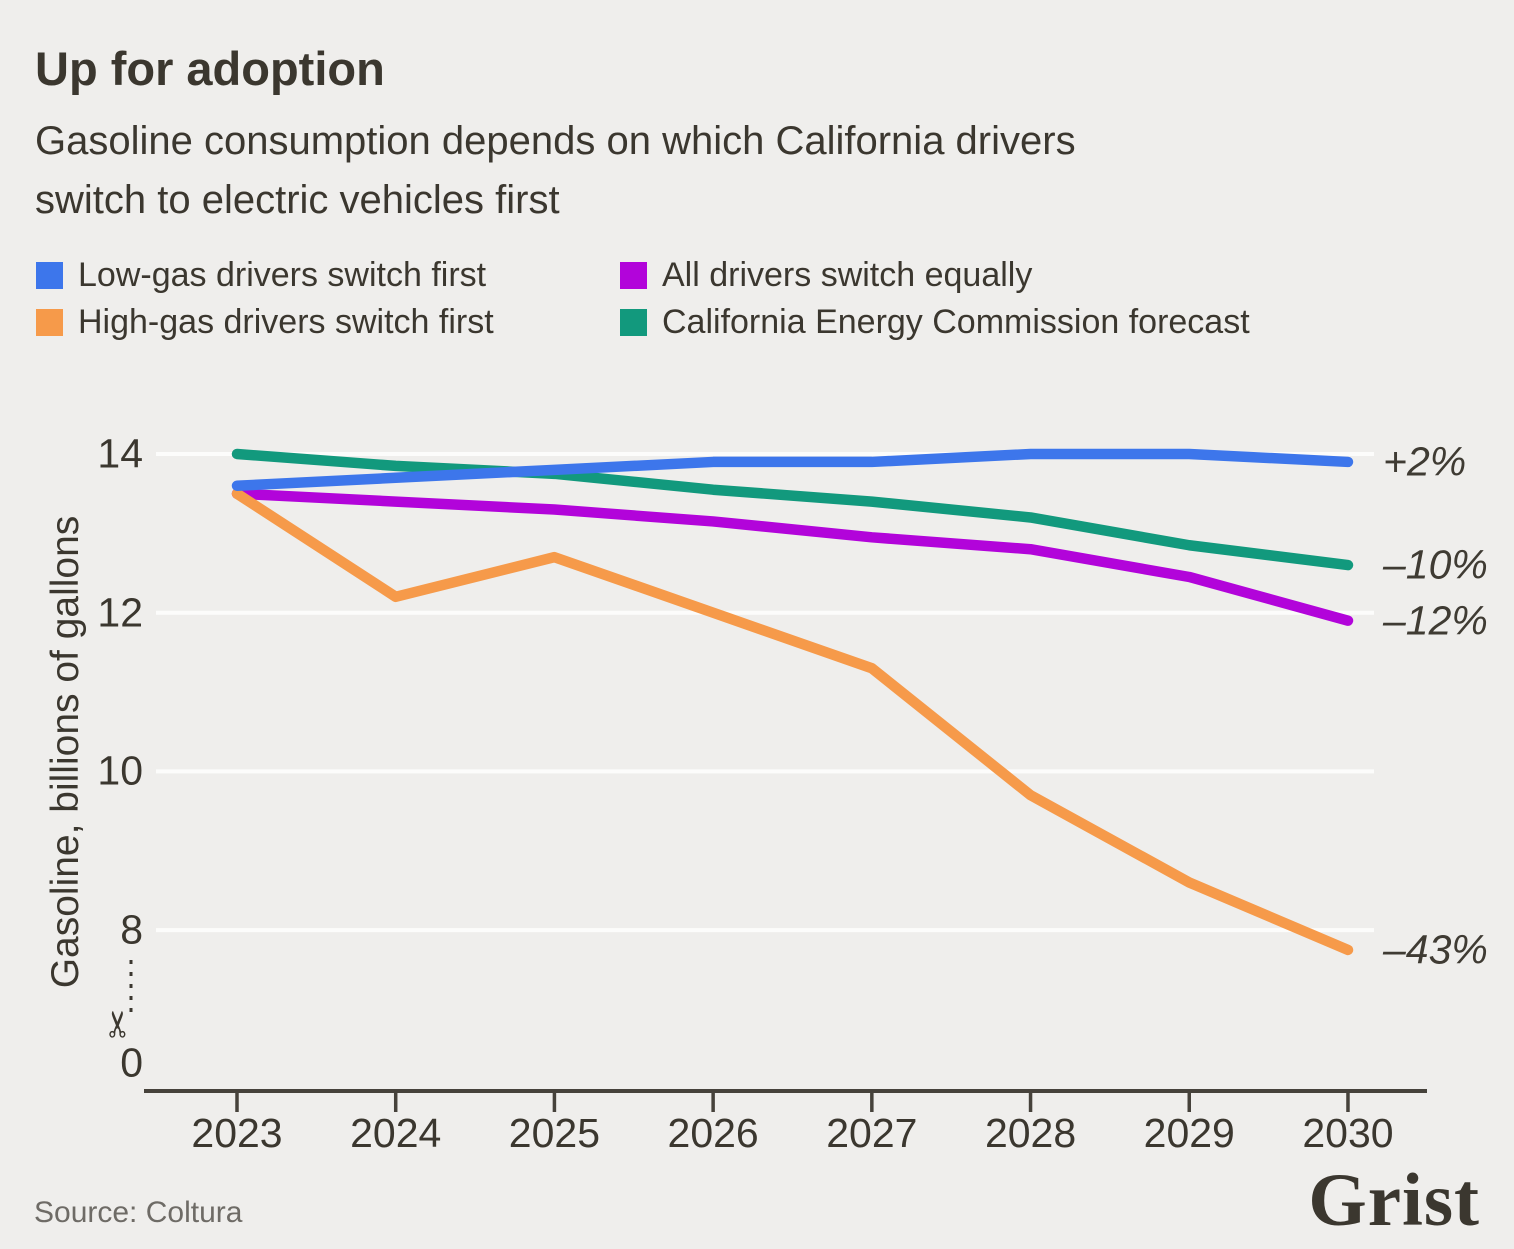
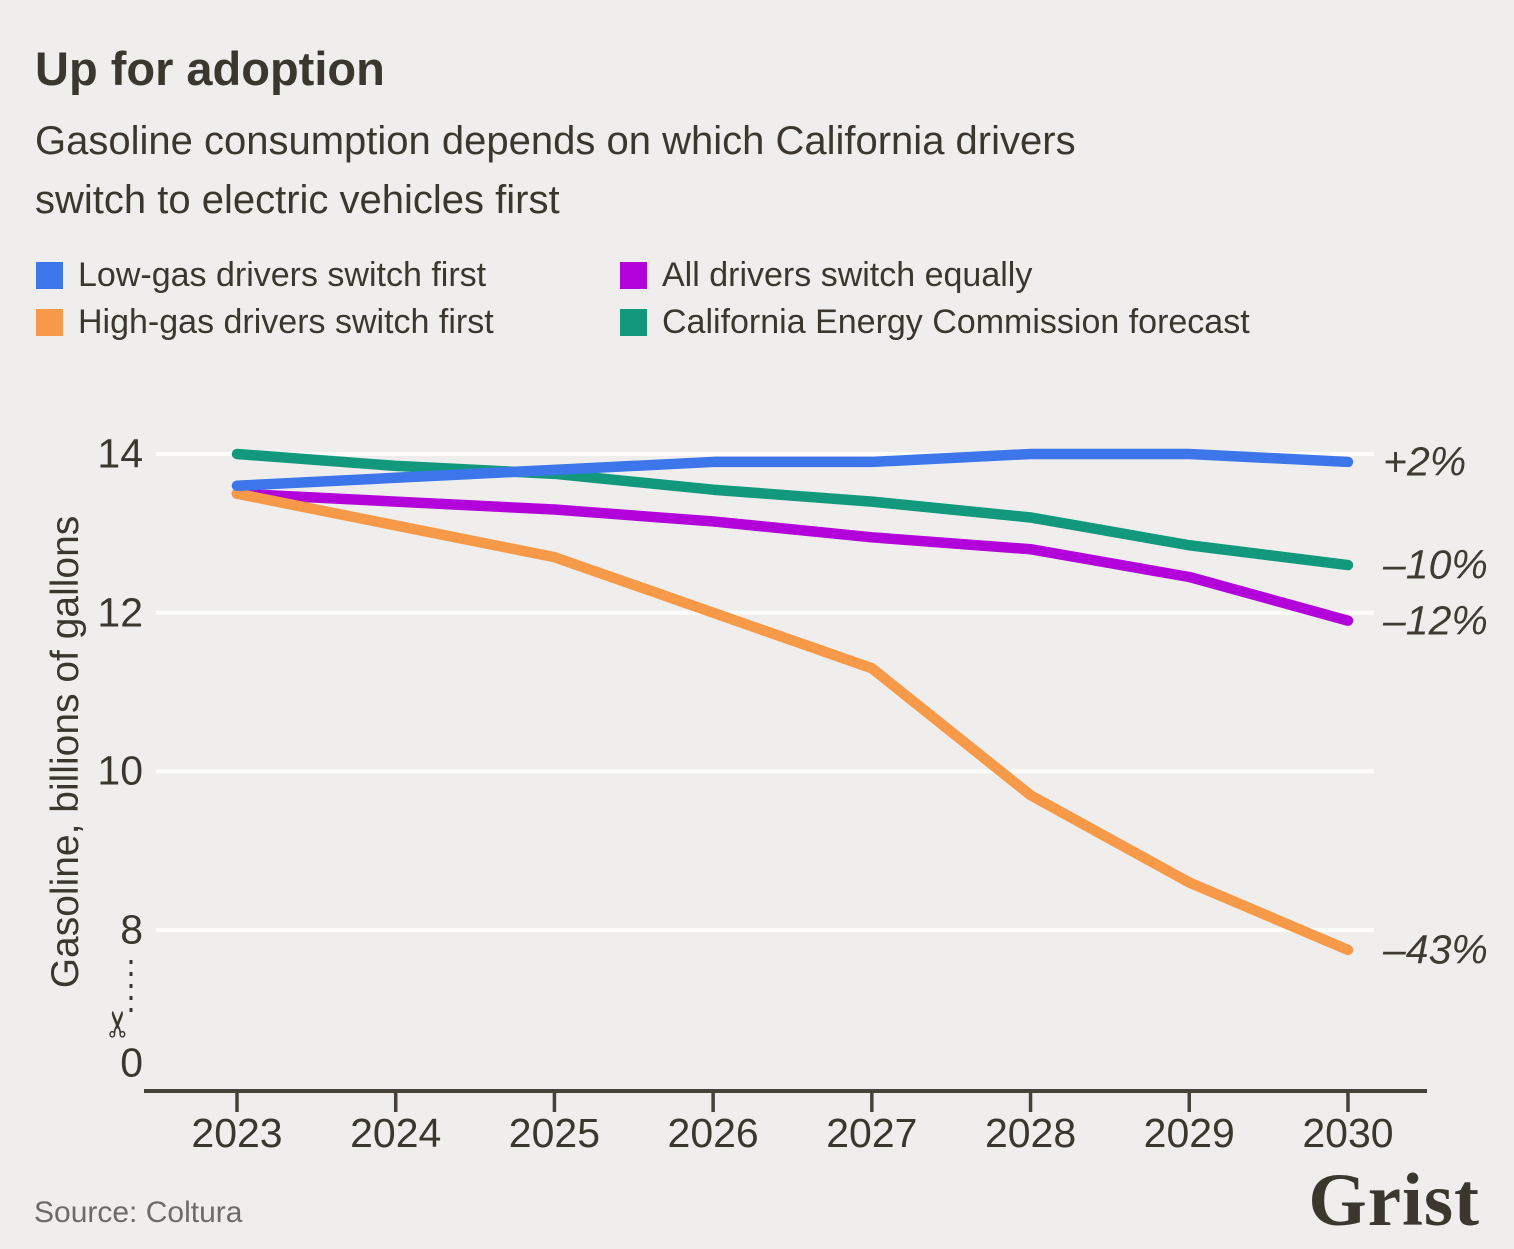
High-gas drivers switch first/2024: 12.2 -> 13.1
